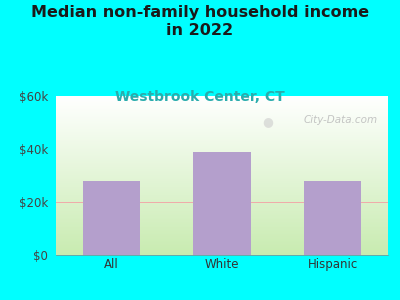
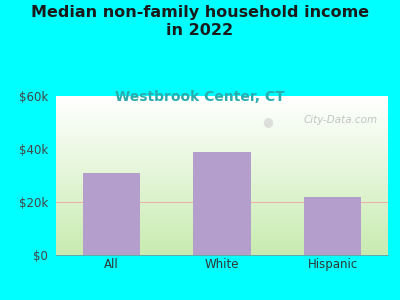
All: $28k -> $31k
Hispanic: $28k -> $22k
